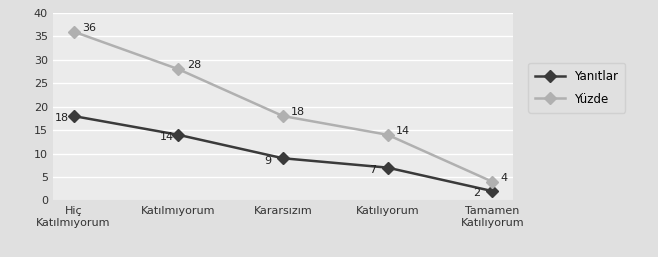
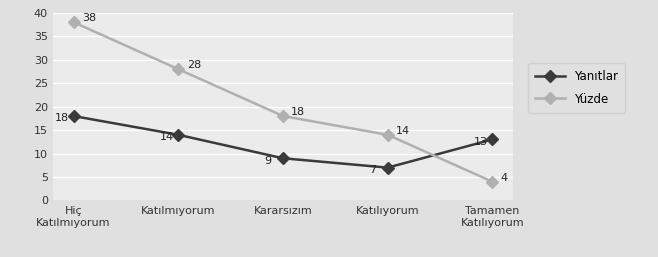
Yüzde/Hiç Katılmıyorum: 36 -> 38
Yanıtlar/Tamamen Katılıyorum: 2 -> 13
